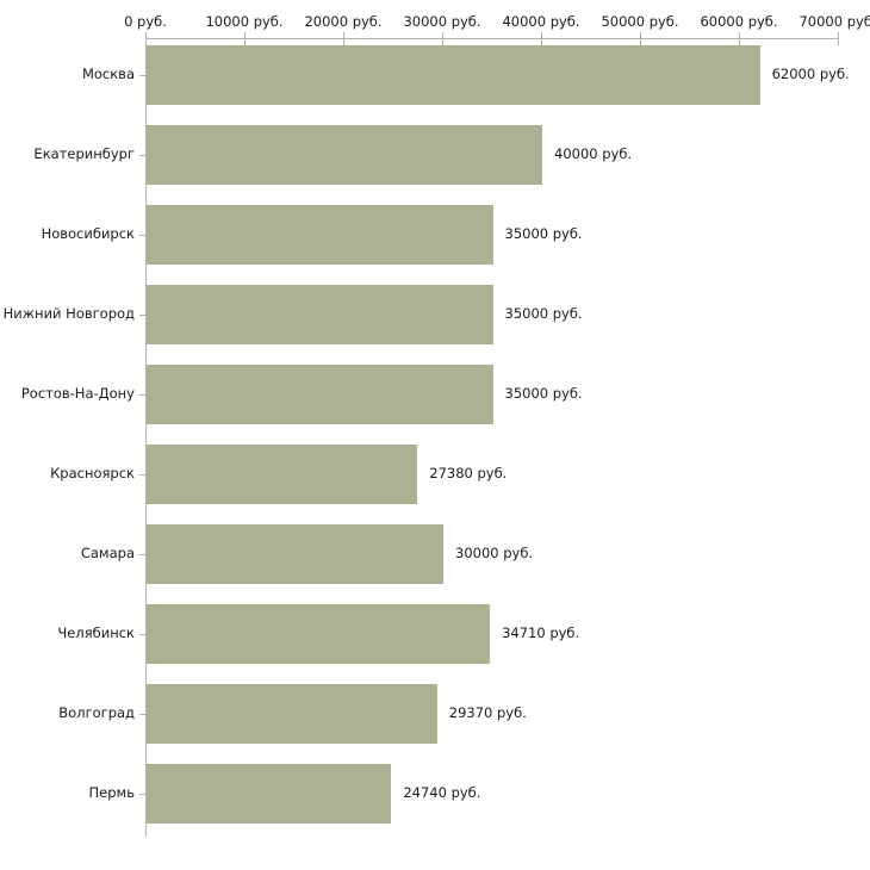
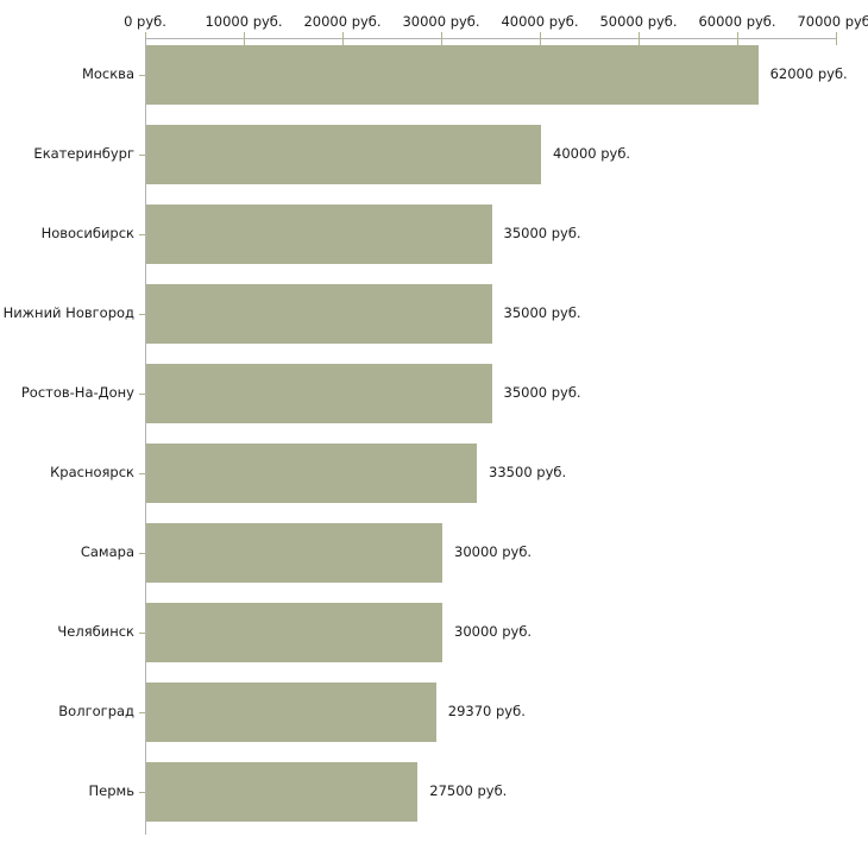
Красноярск: 27380 -> 33500
Челябинск: 34710 -> 30000
Пермь: 24740 -> 27500
